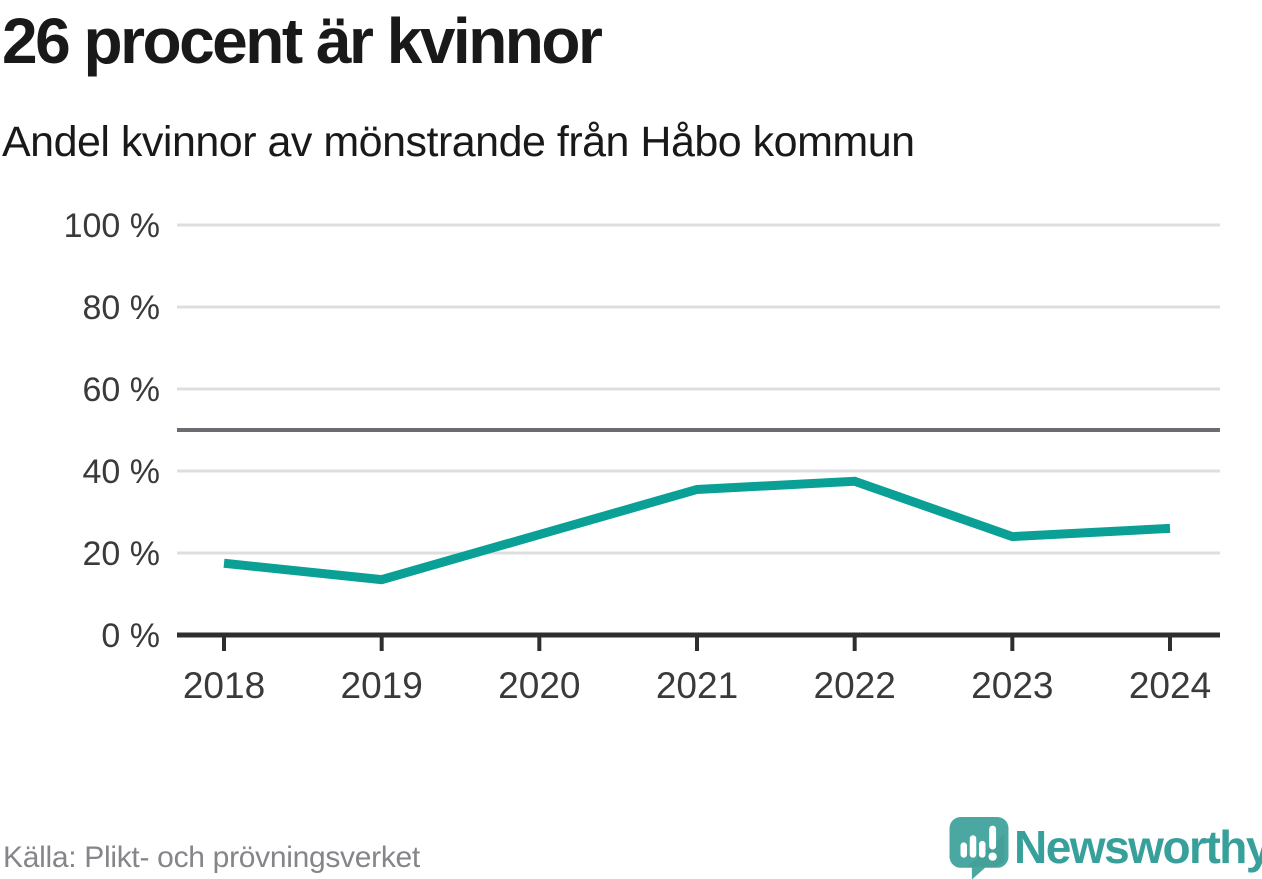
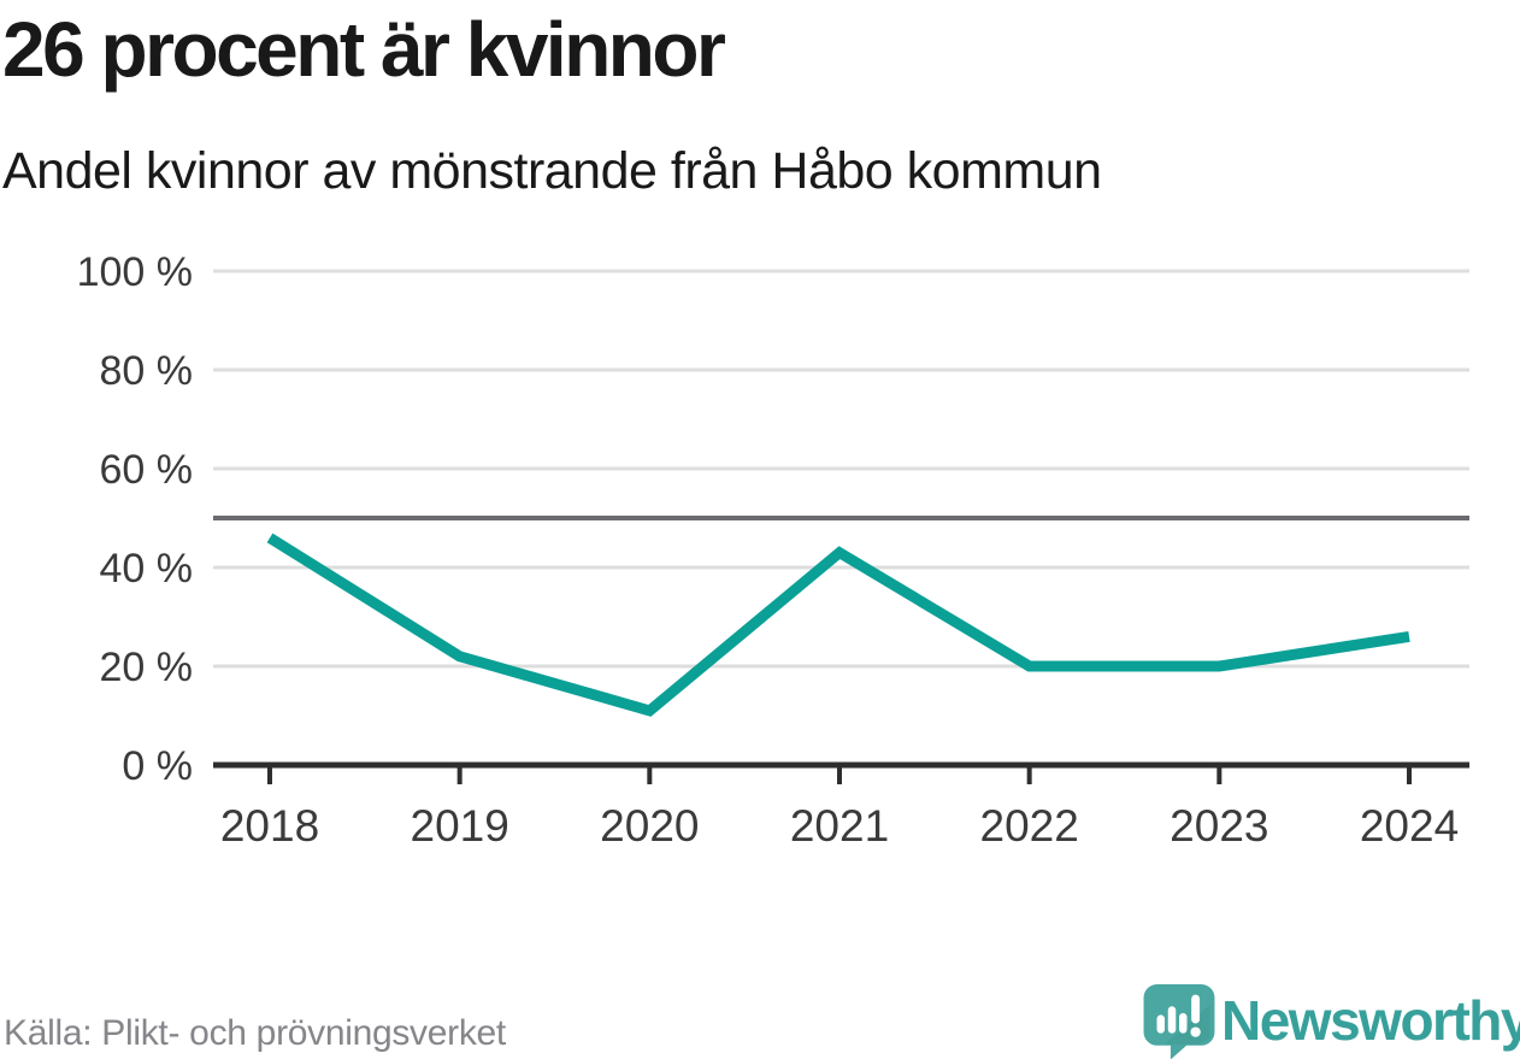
2018: 18% -> 46%
2019: 14% -> 22%
2020: 24% -> 11%
2021: 36% -> 43%
2022: 38% -> 20%
2023: 24% -> 20%
